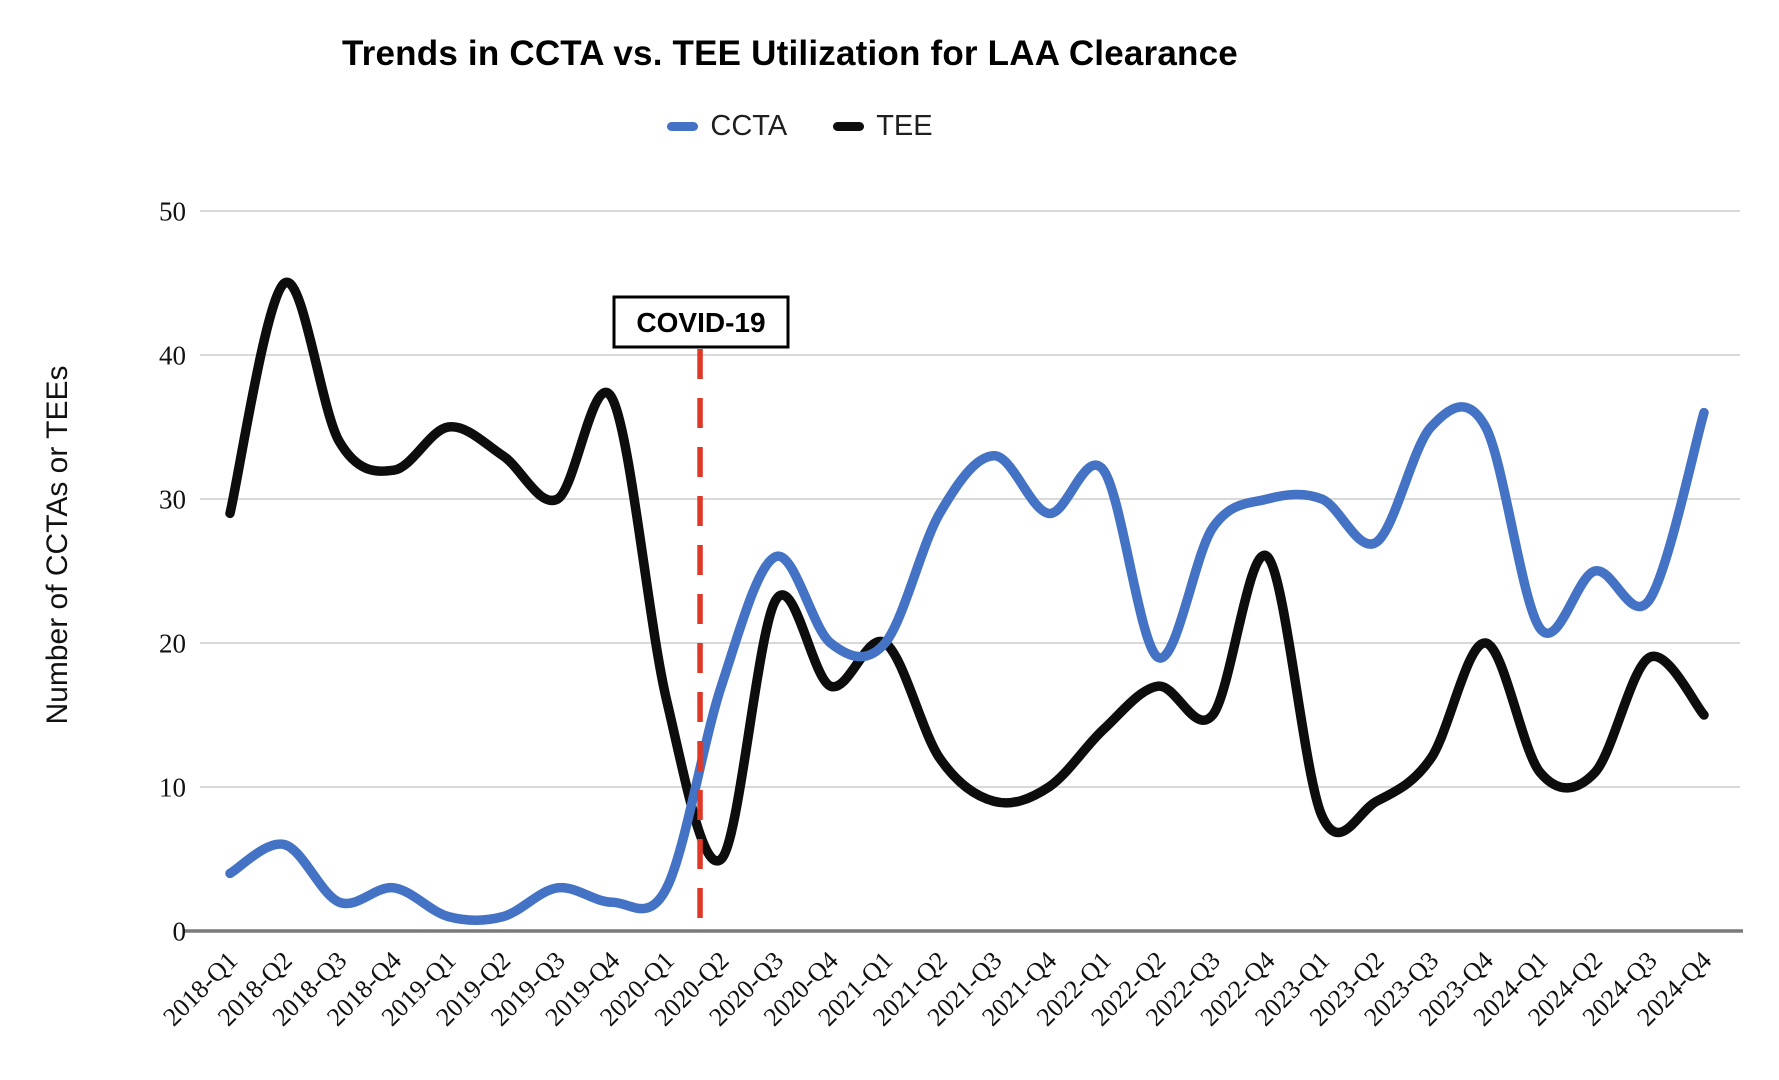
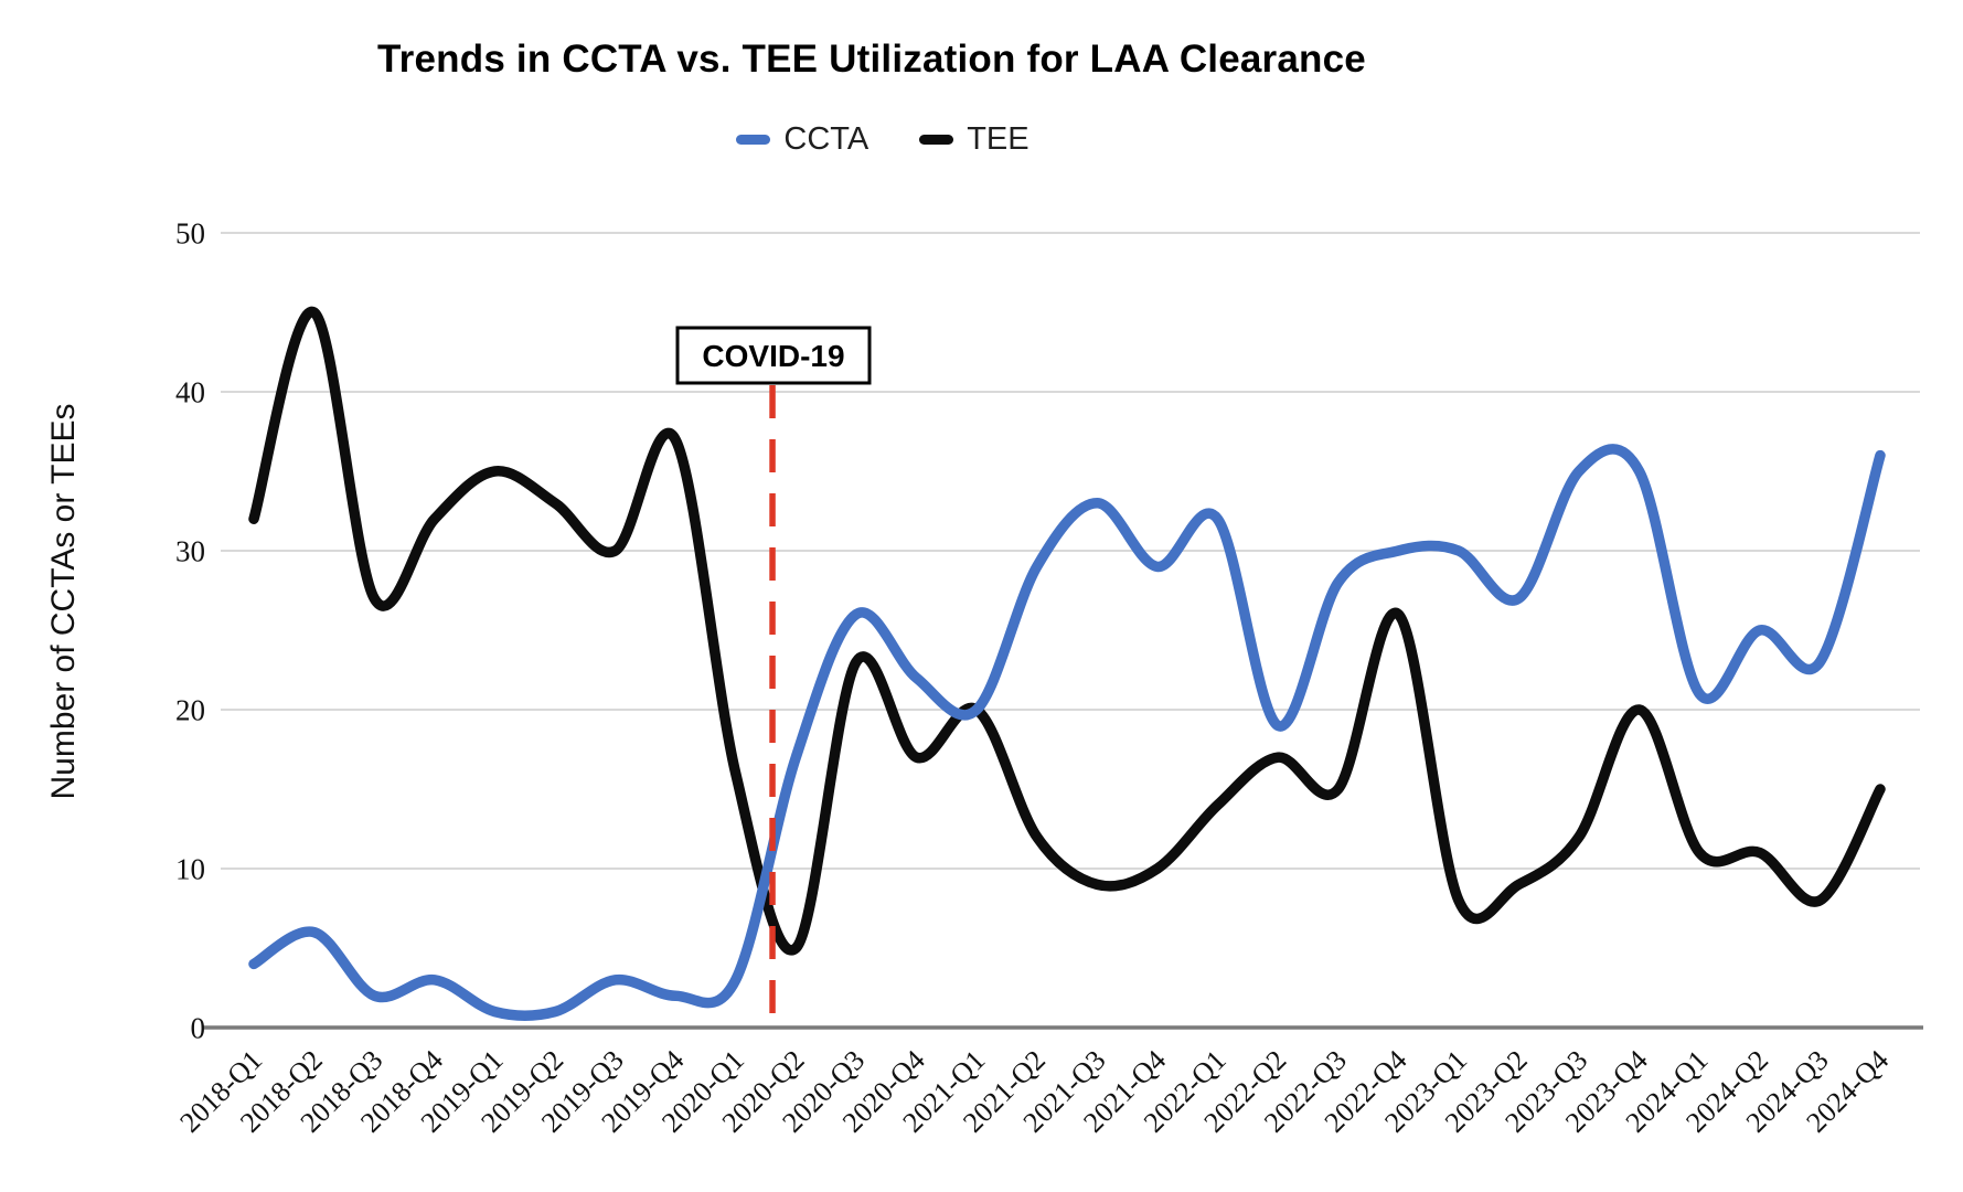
TEE/2018-Q1: 29 -> 32
TEE/2018-Q3: 34 -> 27
CCTA/2020-Q4: 20 -> 22
TEE/2024-Q3: 19 -> 8
